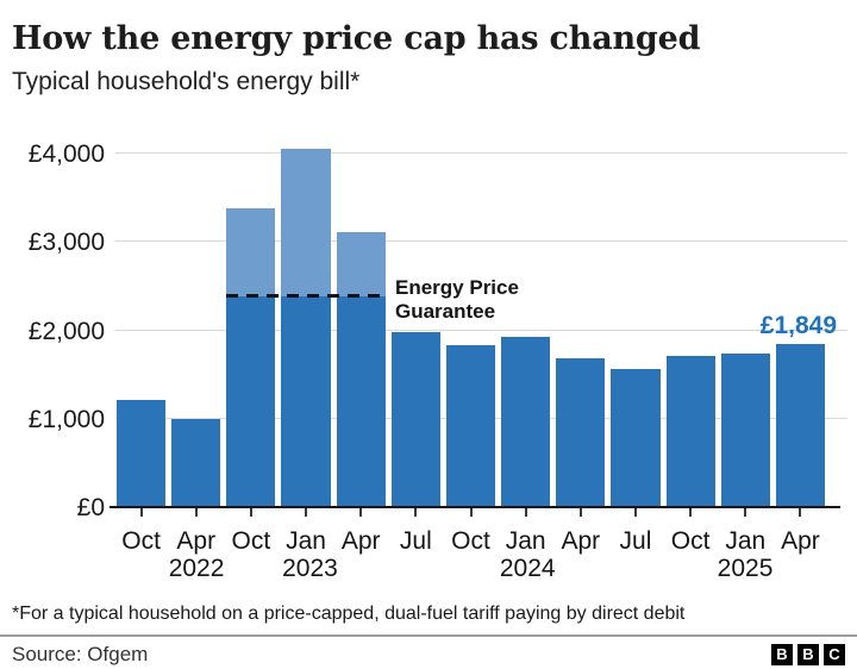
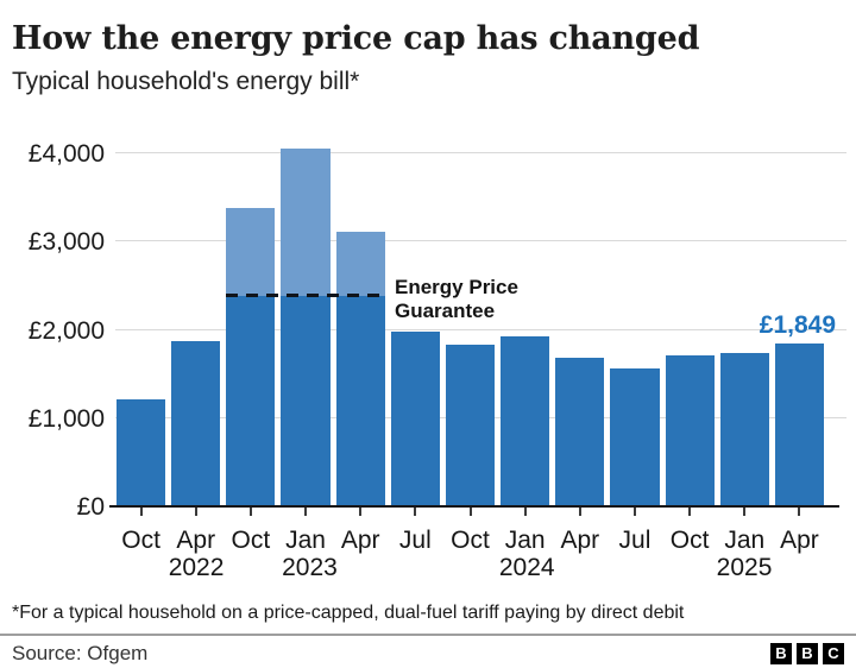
Apr 2022: £1000 -> £1900
